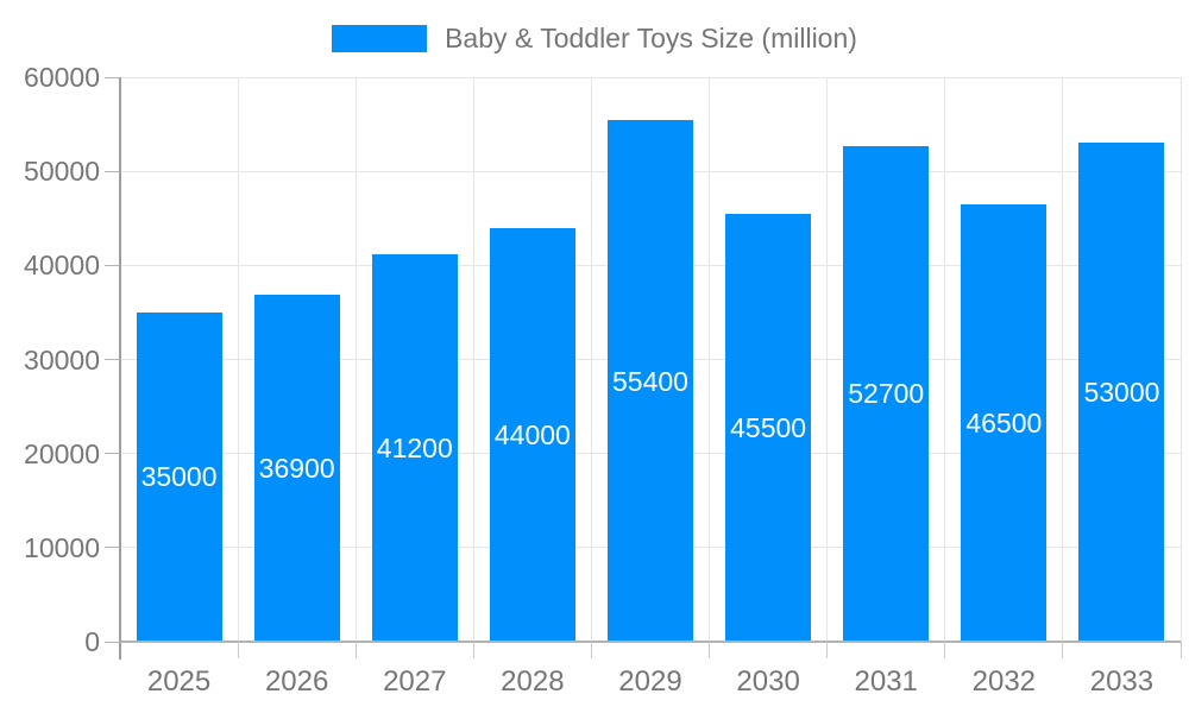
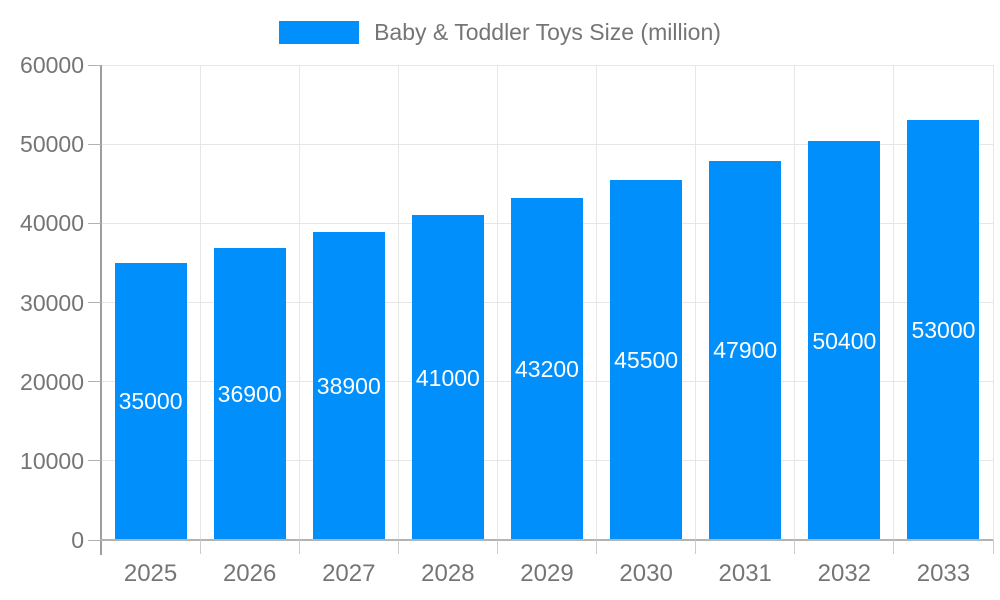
2027: 41200 -> 38900
2028: 44000 -> 41000
2029: 55400 -> 43200
2031: 52700 -> 47900
2032: 46500 -> 50400
